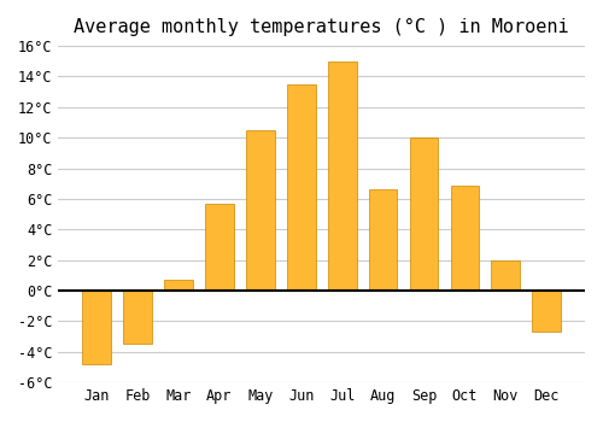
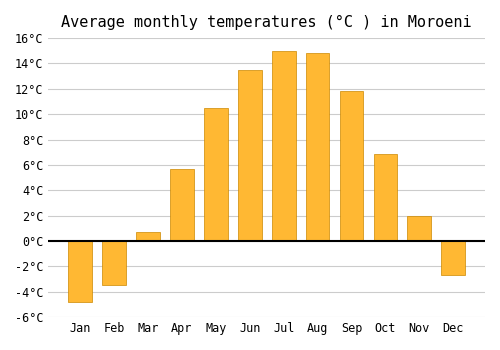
Aug: 6.6°C -> 14.8°C
Sep: 10.0°C -> 11.8°C
